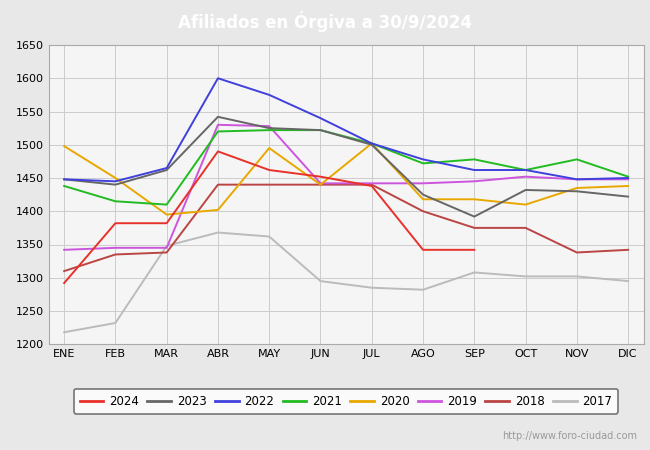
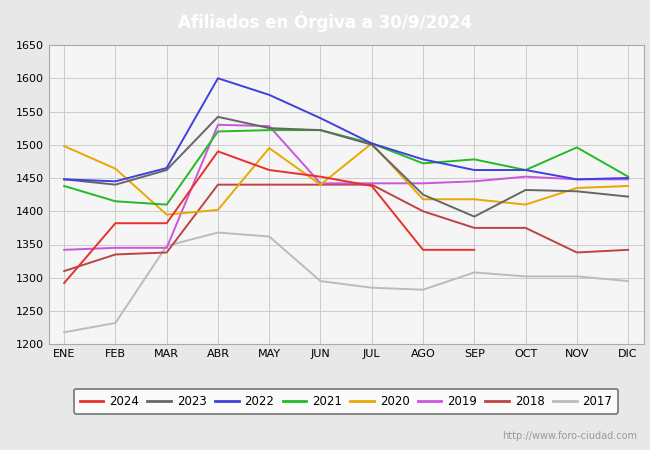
2020/FEB: 1450 -> 1464
2021/NOV: 1478 -> 1496
